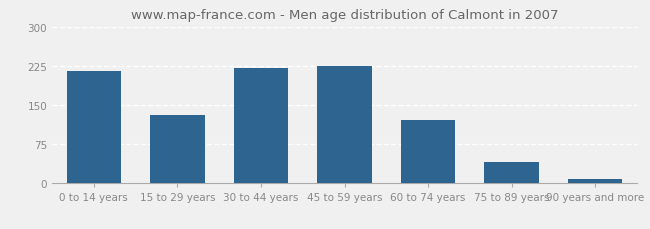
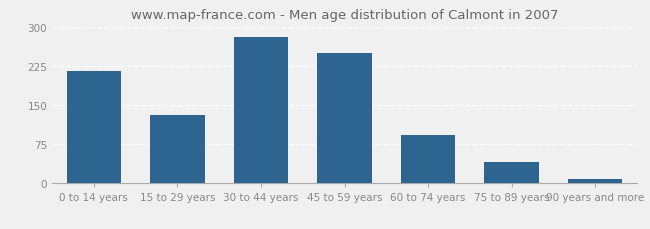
30 to 44 years: 220 -> 280
45 to 59 years: 225 -> 250
60 to 74 years: 120 -> 92
